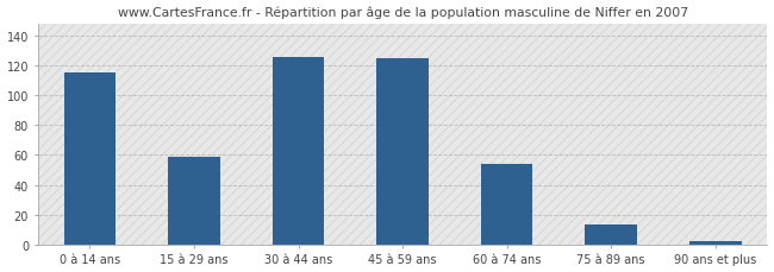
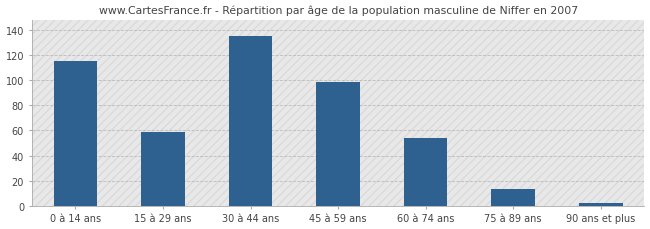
30 à 44 ans: 126 -> 135
45 à 59 ans: 125 -> 99
